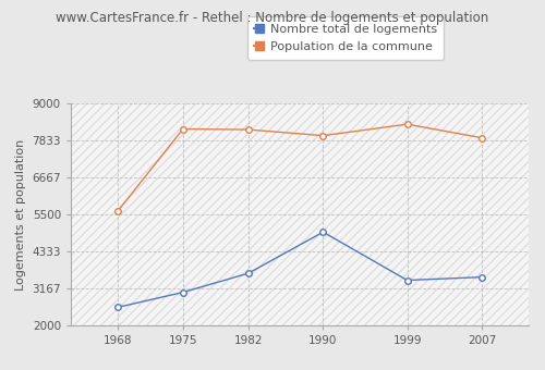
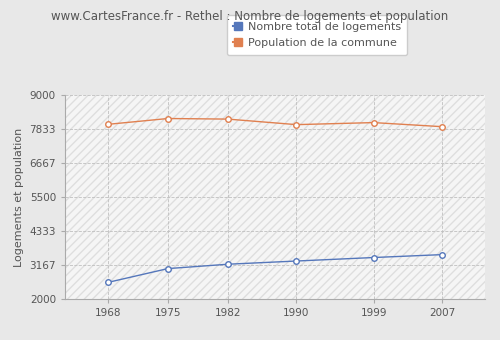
Population de la commune/1968: 5600 -> 8000
Nombre total de logements/1982: 3650 -> 3200
Nombre total de logements/1990: 4950 -> 3310
Population de la commune/1999: 8350 -> 8060
